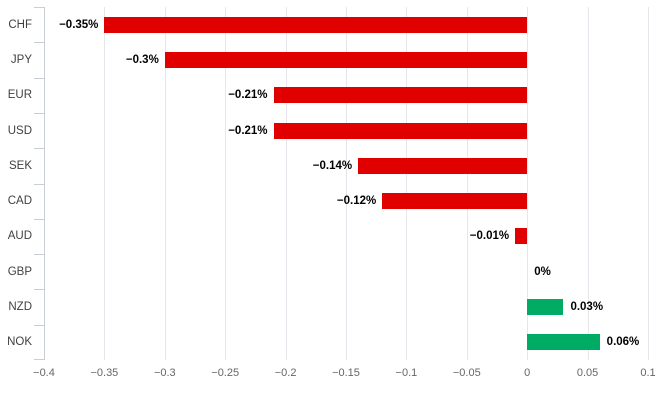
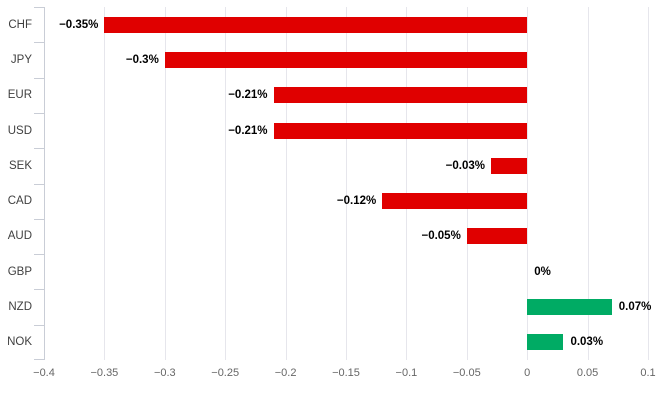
SEK: −0.14% -> −0.03%
AUD: −0.01% -> −0.05%
NZD: 0.03% -> 0.07%
NOK: 0.06% -> 0.03%
